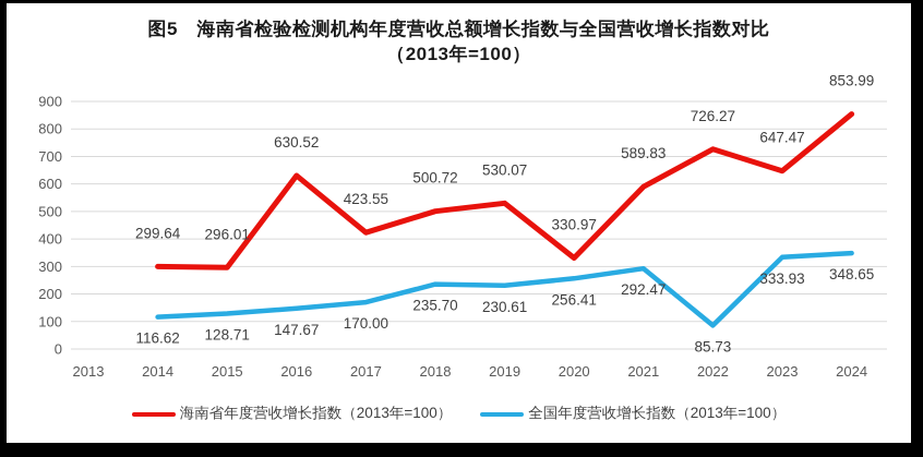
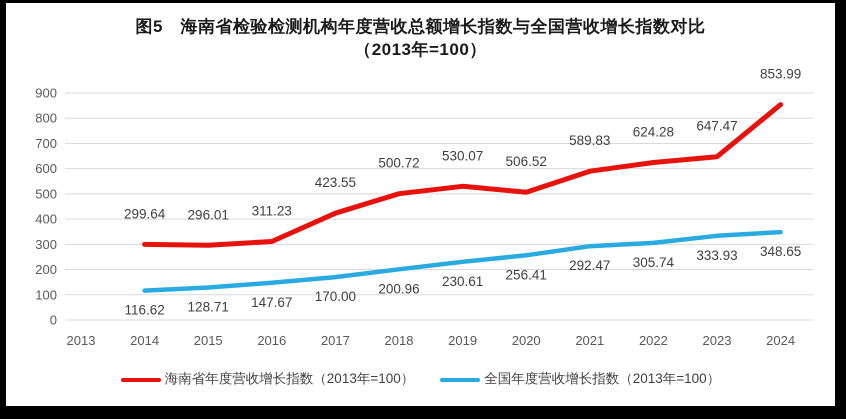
海南省年度营收增长指数（2013年=100）/2016: 630.52 -> 311.23
全国年度营收增长指数（2013年=100）/2018: 235.70 -> 200.96
海南省年度营收增长指数（2013年=100）/2020: 330.97 -> 506.52
海南省年度营收增长指数（2013年=100）/2022: 726.27 -> 624.28
全国年度营收增长指数（2013年=100）/2022: 85.73 -> 305.74
